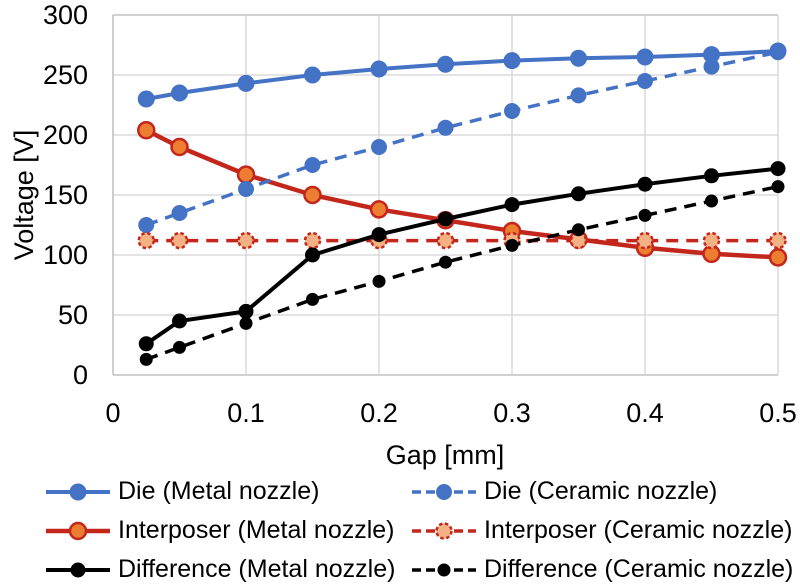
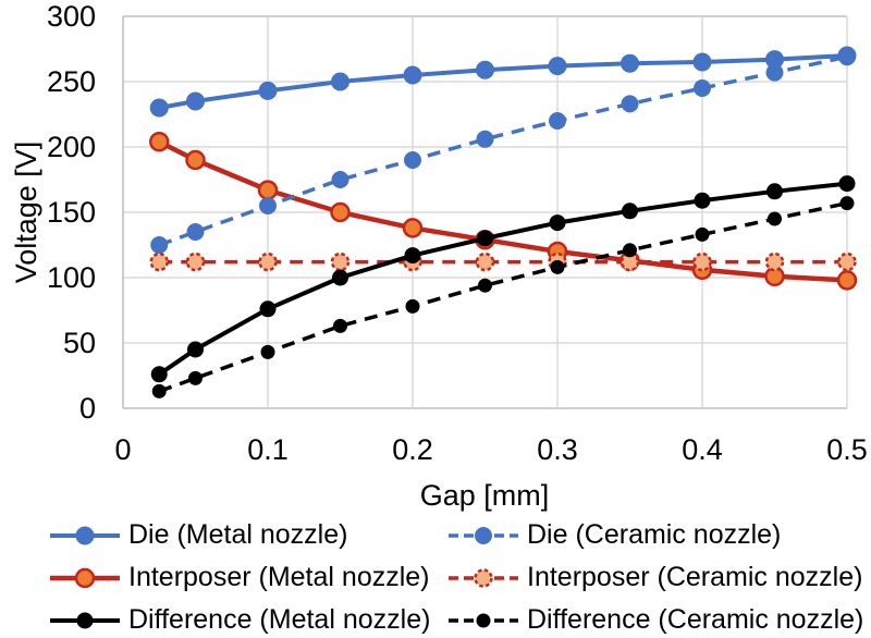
Difference (Metal nozzle)/0.1: 53 -> 76
